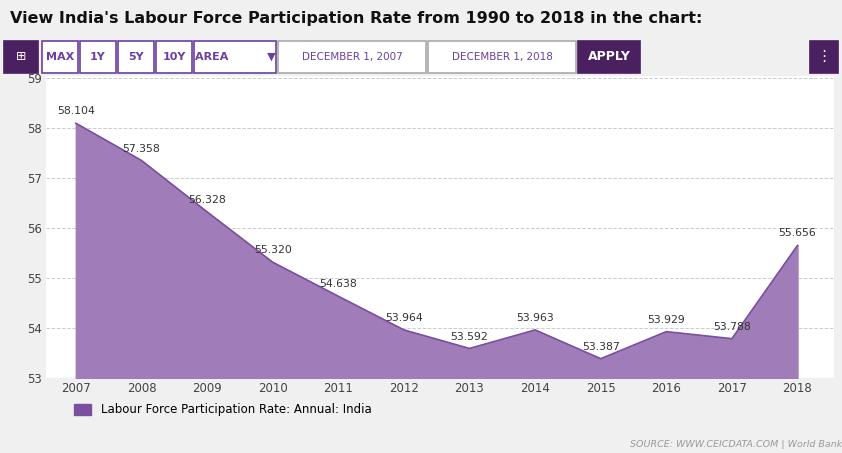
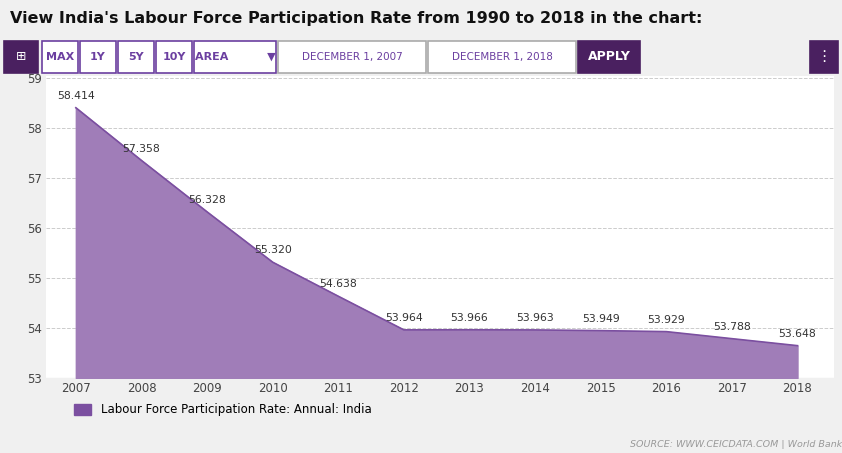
2007: 58.104 -> 58.414
2013: 53.592 -> 53.966
2015: 53.387 -> 53.949
2018: 55.656 -> 53.648
